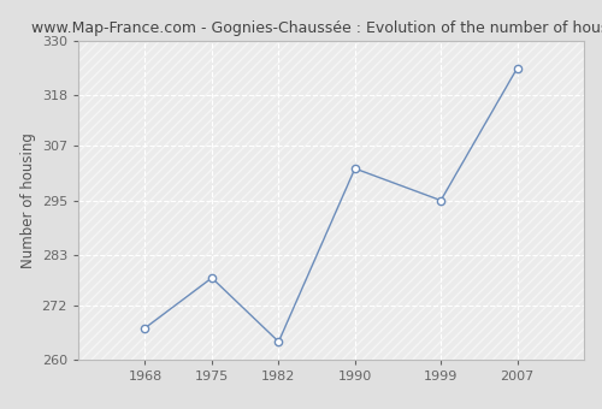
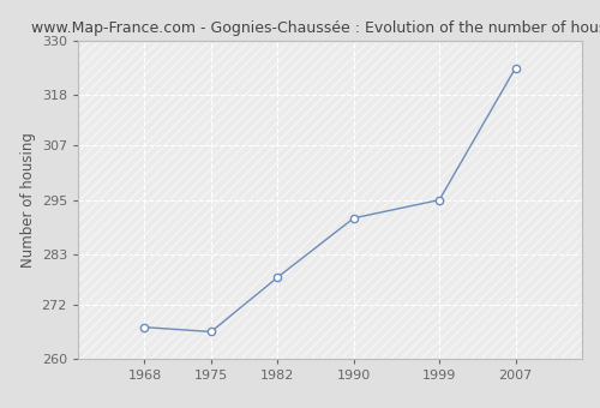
1975: 278 -> 266
1982: 264 -> 278
1990: 302 -> 291
